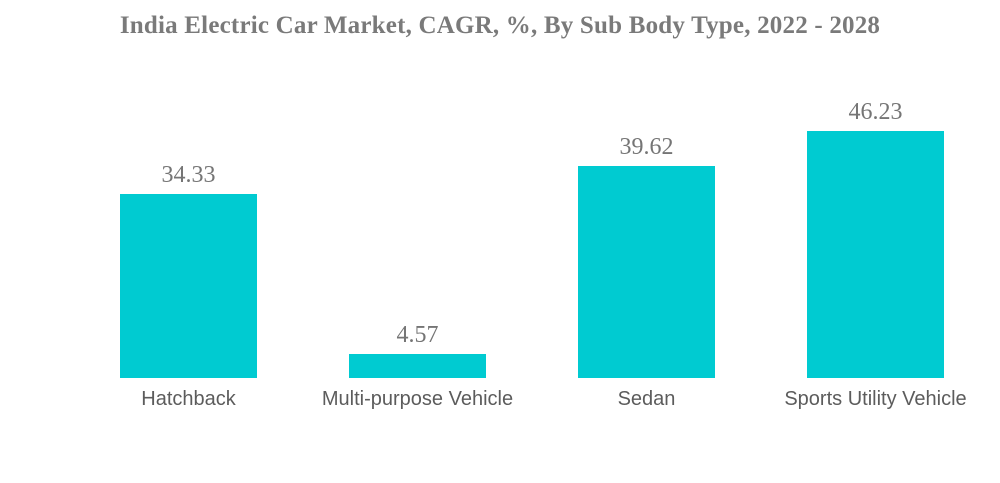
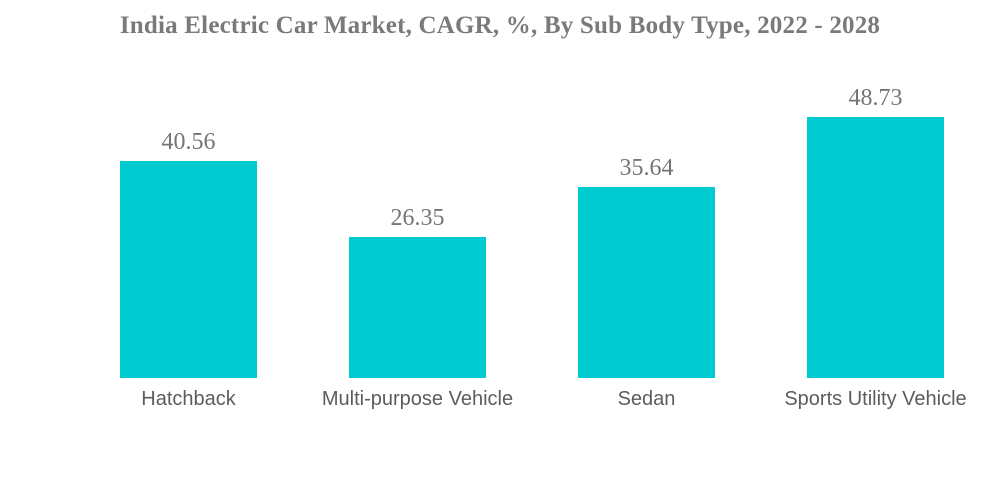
Hatchback: 34.33 -> 40.56
Multi-purpose Vehicle: 4.57 -> 26.35
Sedan: 39.62 -> 35.64
Sports Utility Vehicle: 46.23 -> 48.73
